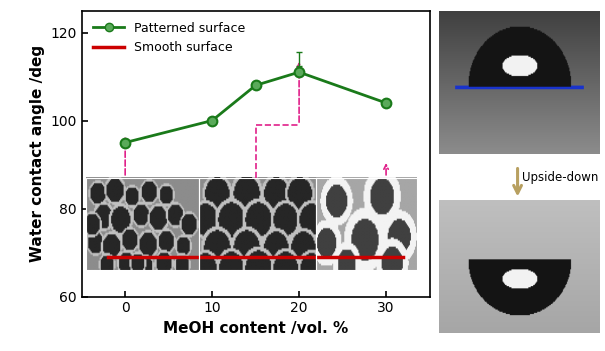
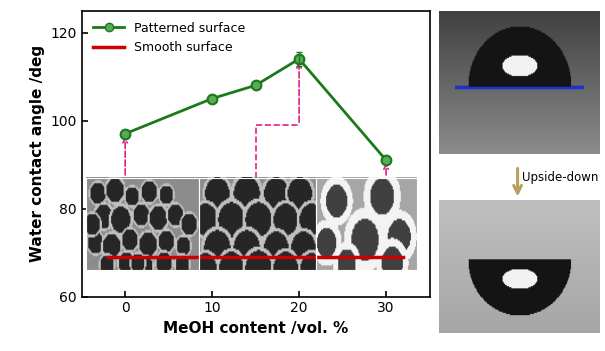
0: 95 -> 97
10: 100 -> 105
20: 111 -> 114
30: 104 -> 91
